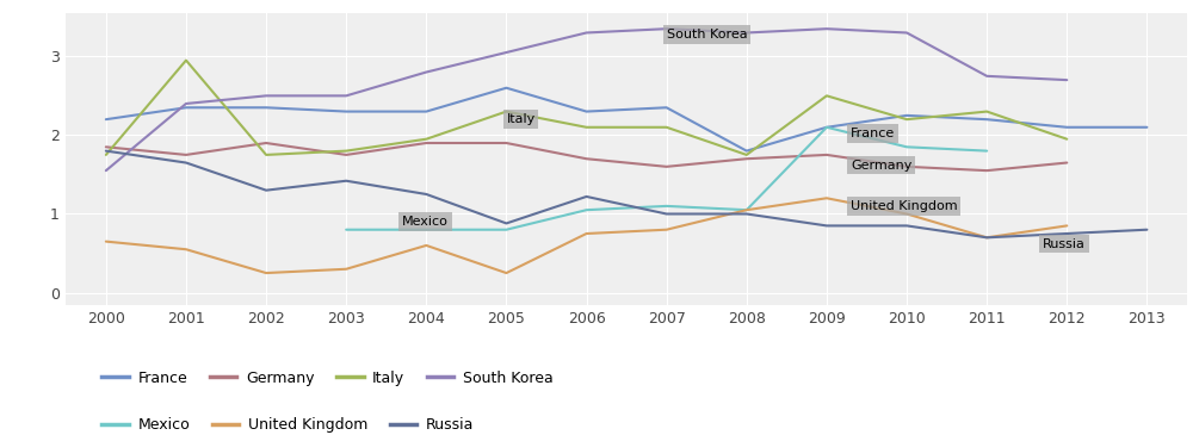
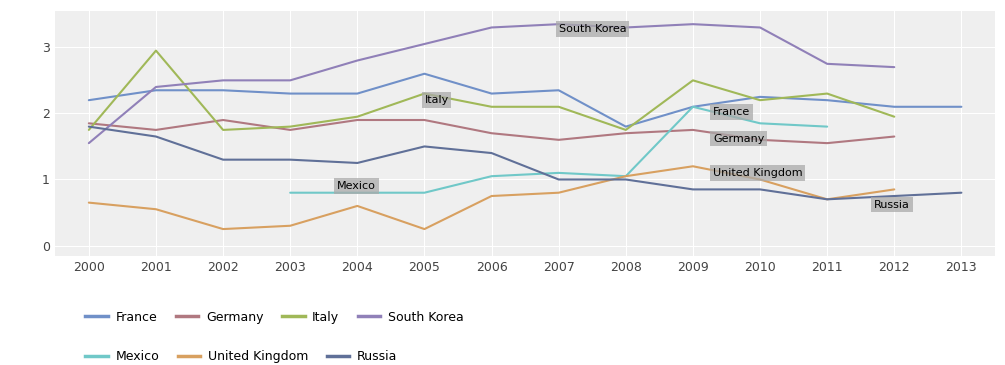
Russia/2003: 1.42 -> 1.30
Russia/2005: 0.88 -> 1.50
Russia/2006: 1.22 -> 1.40
